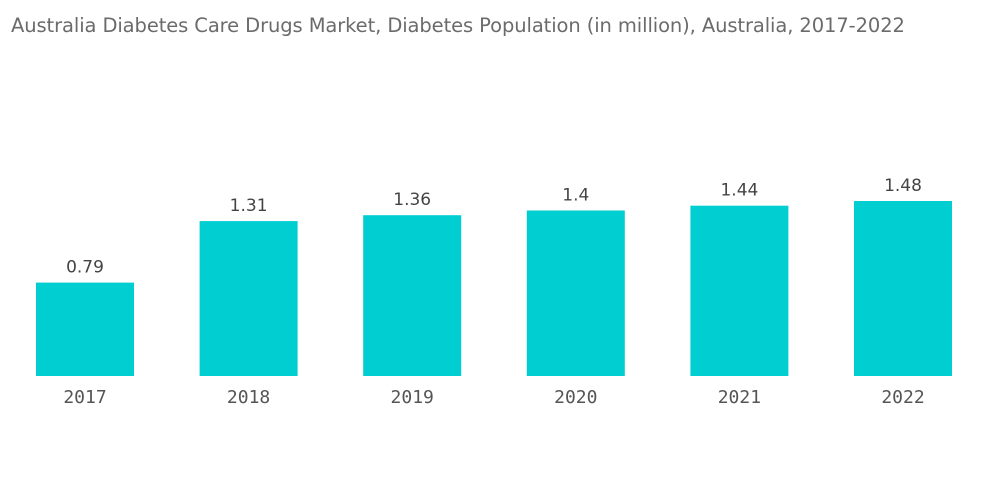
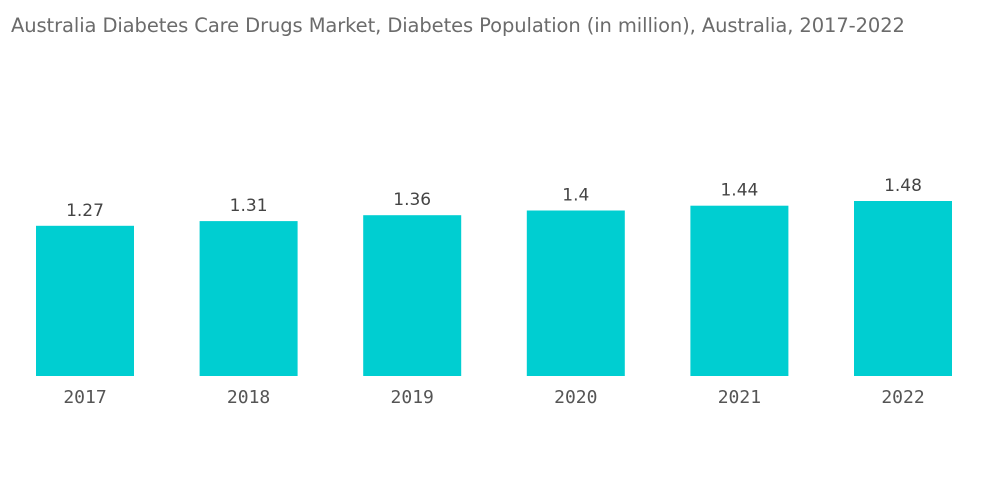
2017: 0.79 -> 1.27
